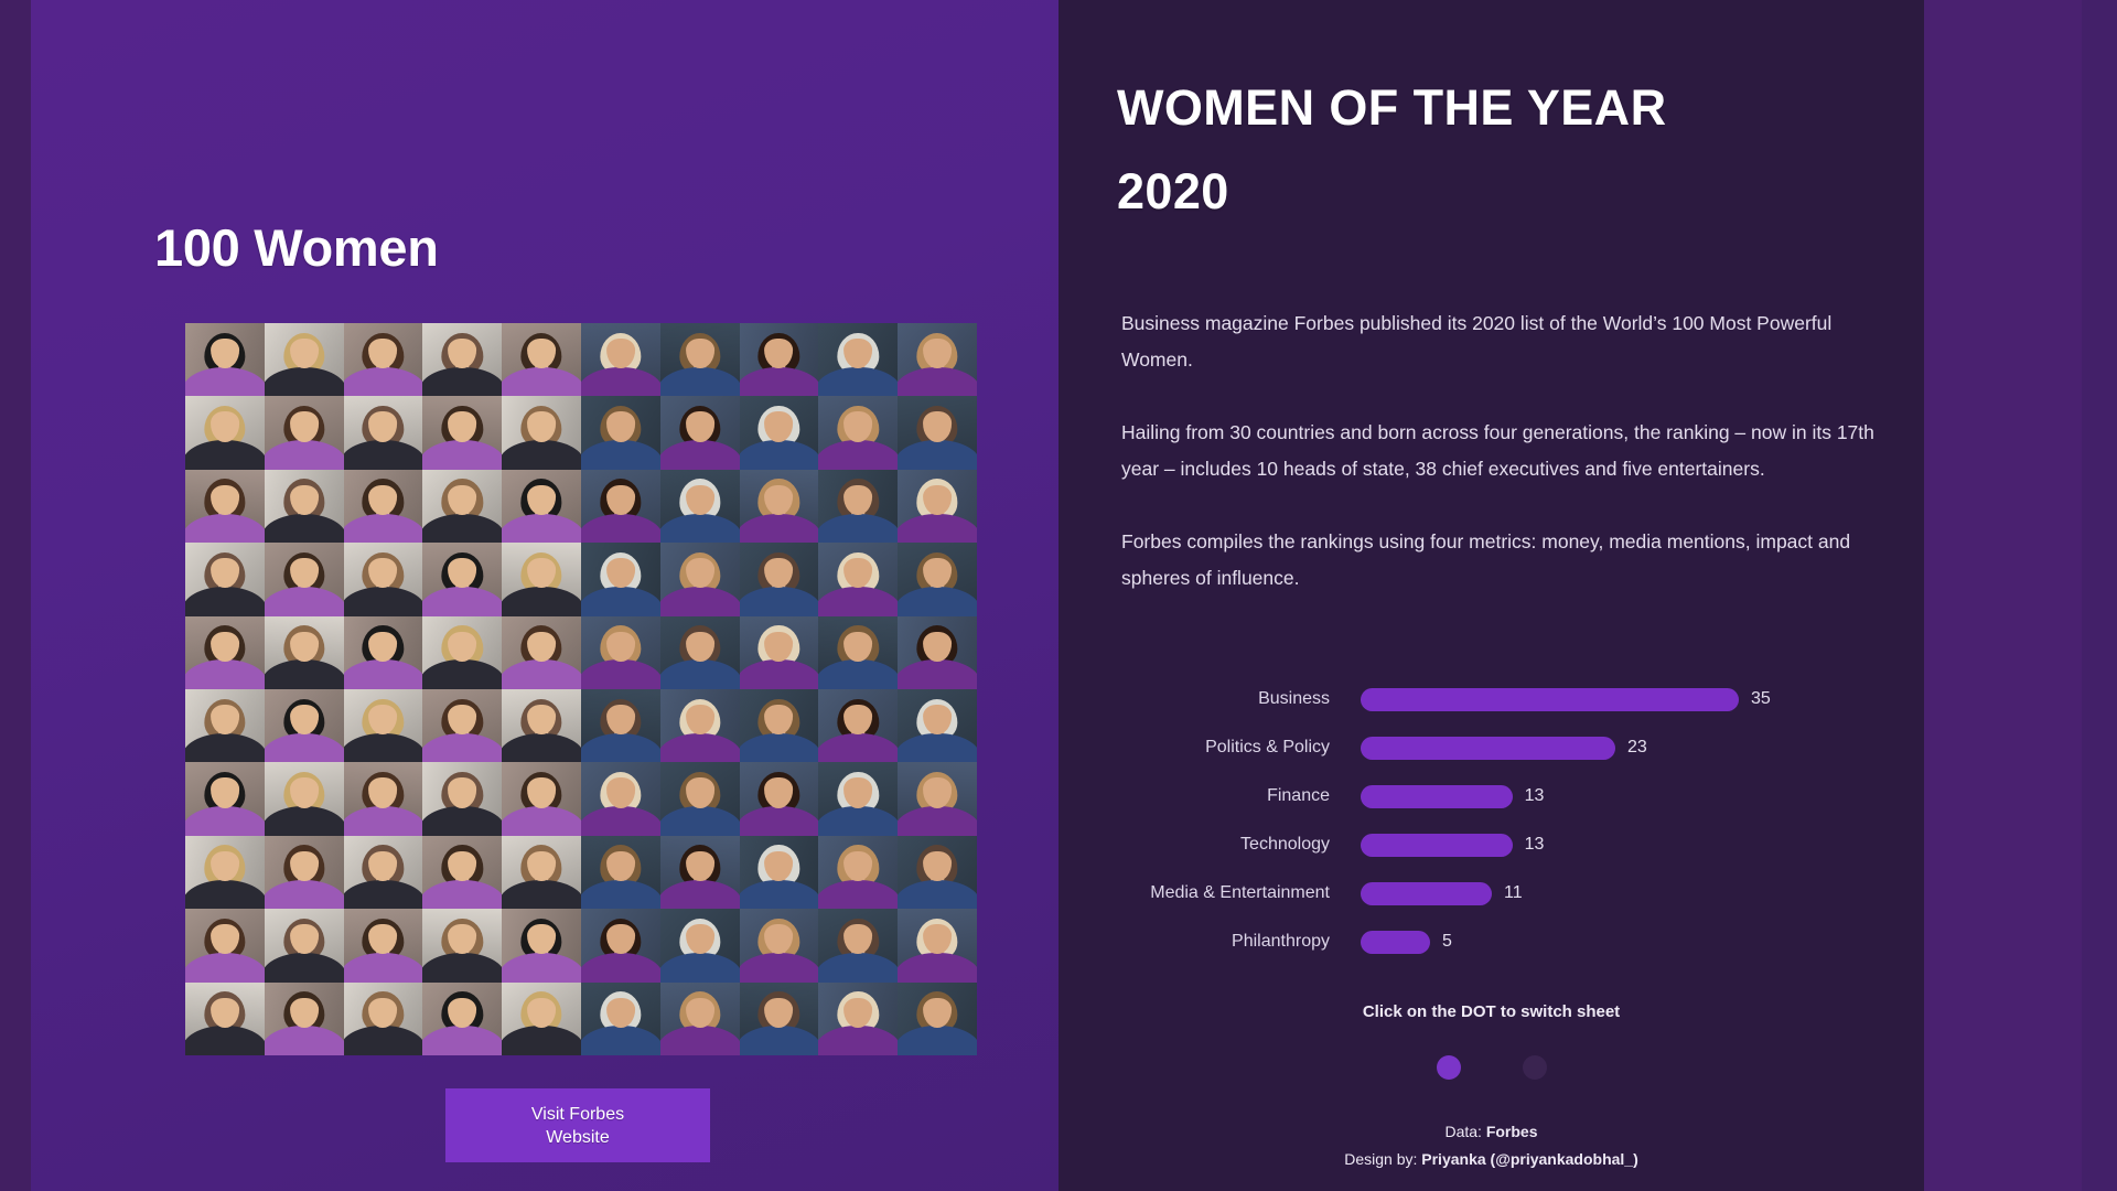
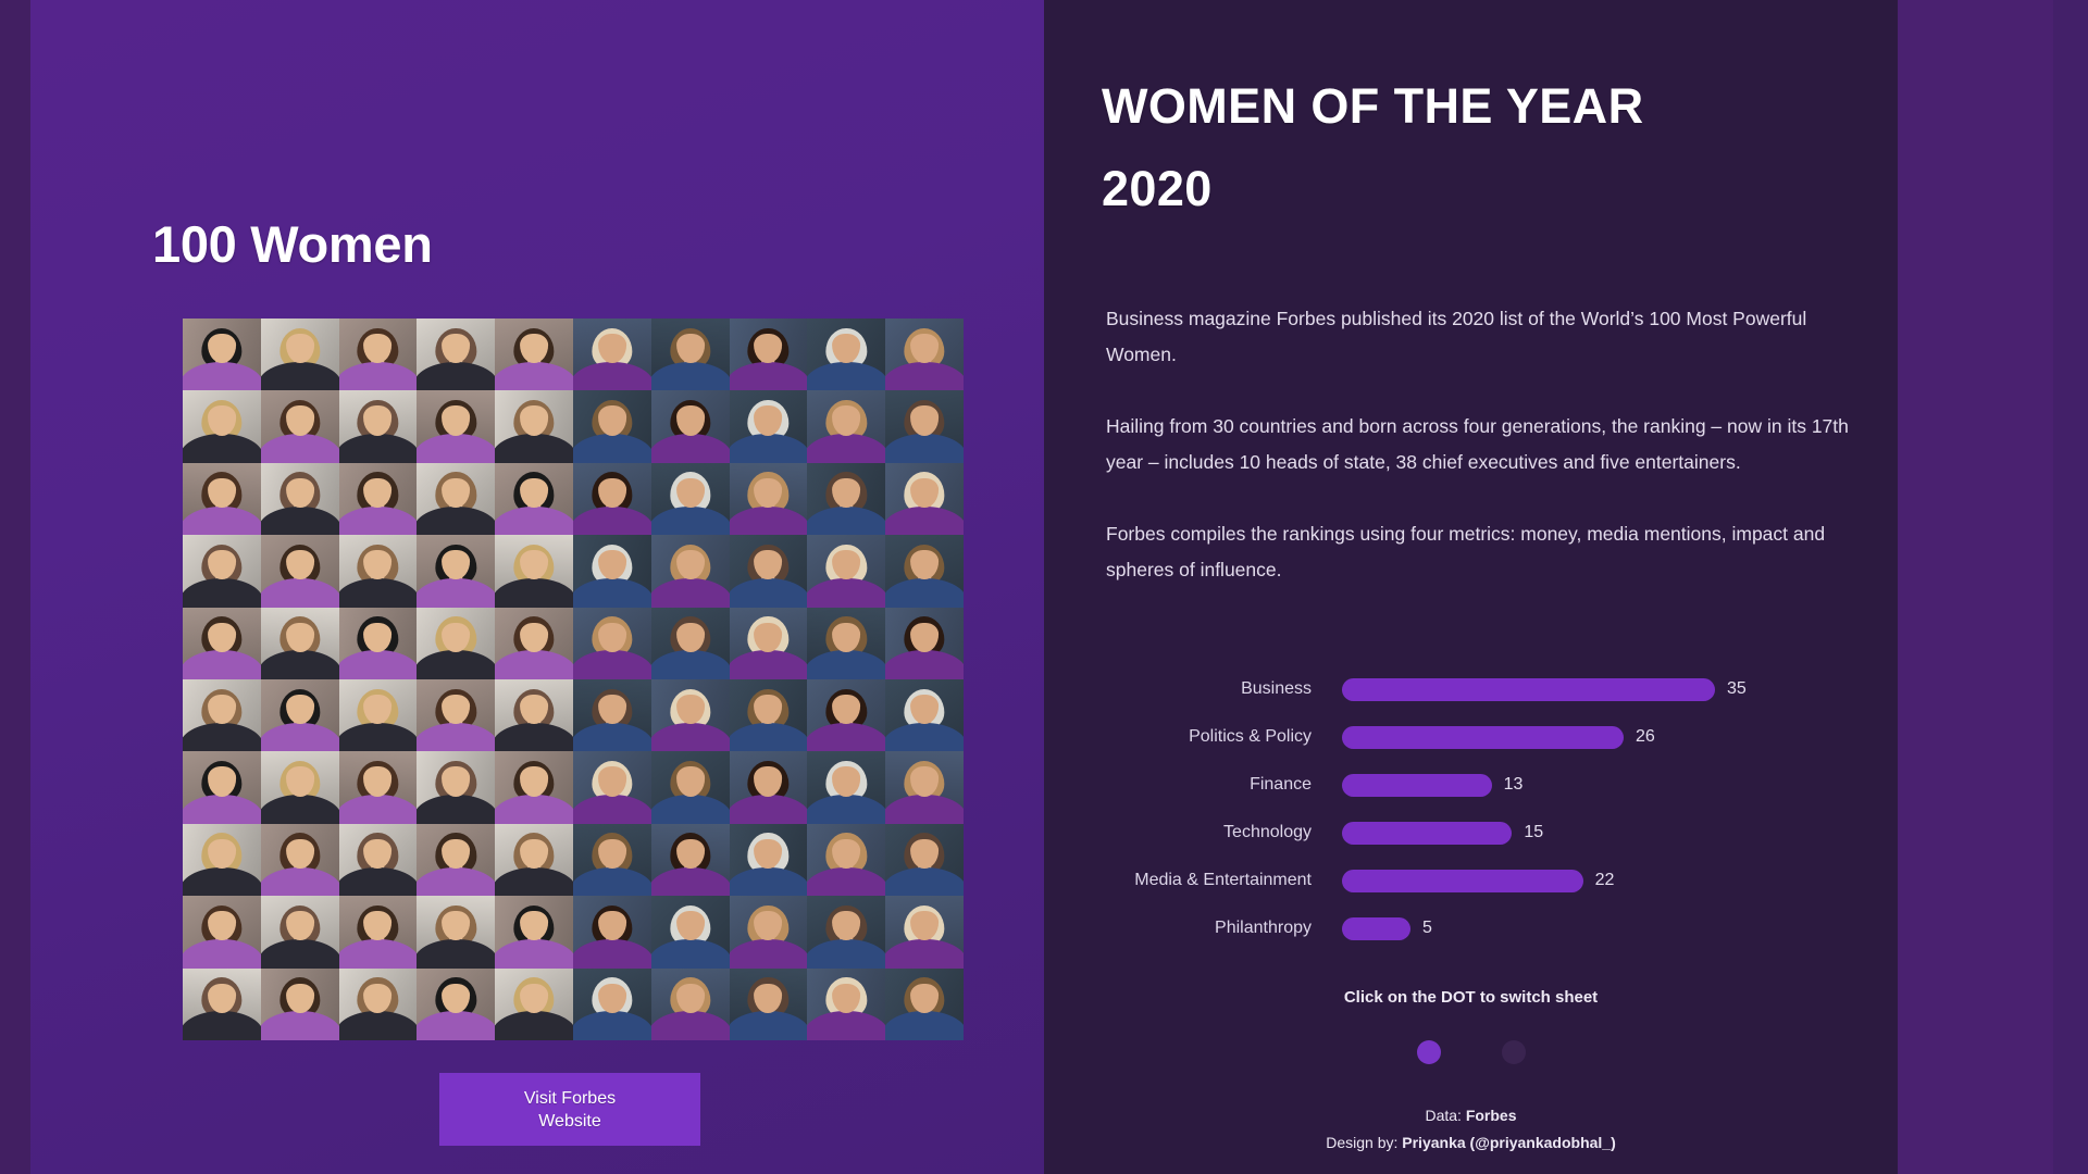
Politics & Policy: 23 -> 26
Technology: 13 -> 15
Media & Entertainment: 11 -> 22
